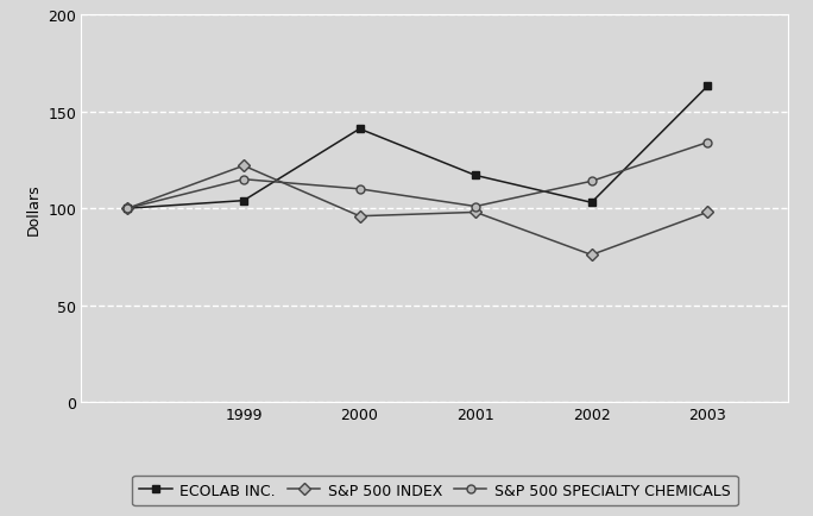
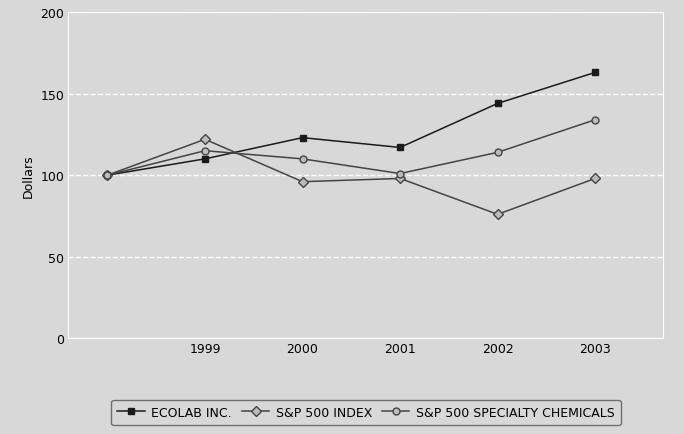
ECOLAB INC./1999: 104 -> 110
ECOLAB INC./2000: 141 -> 123
ECOLAB INC./2002: 103 -> 144
